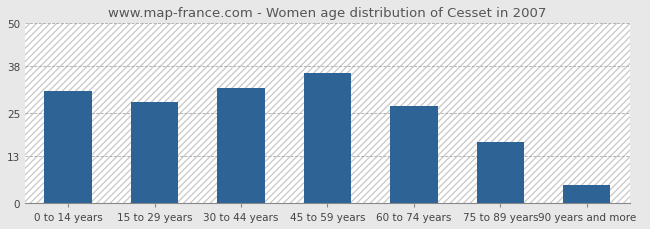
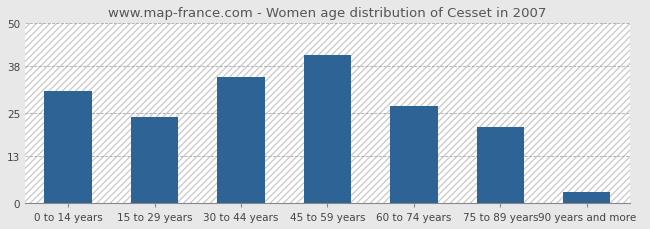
15 to 29 years: 28 -> 24
30 to 44 years: 32 -> 35
45 to 59 years: 36 -> 41
75 to 89 years: 17 -> 21
90 years and more: 5 -> 3
